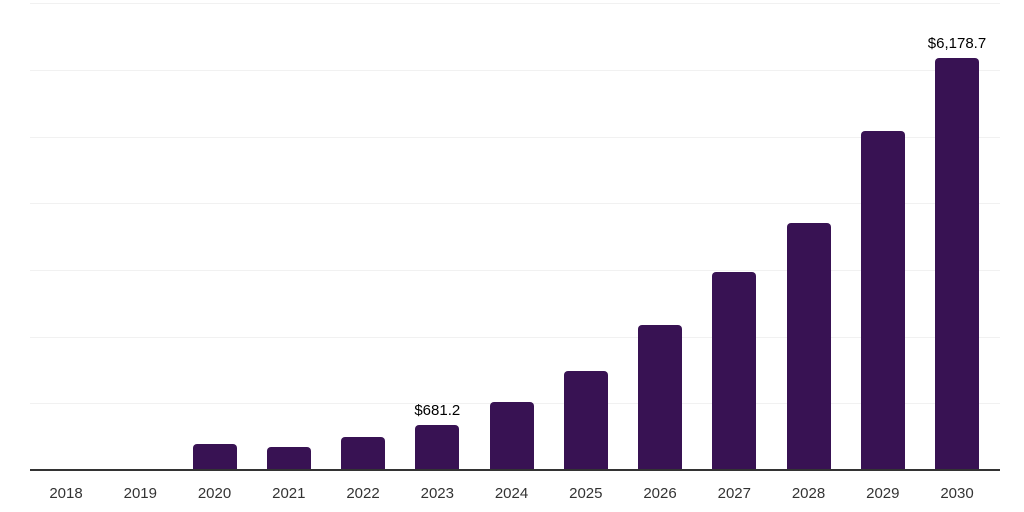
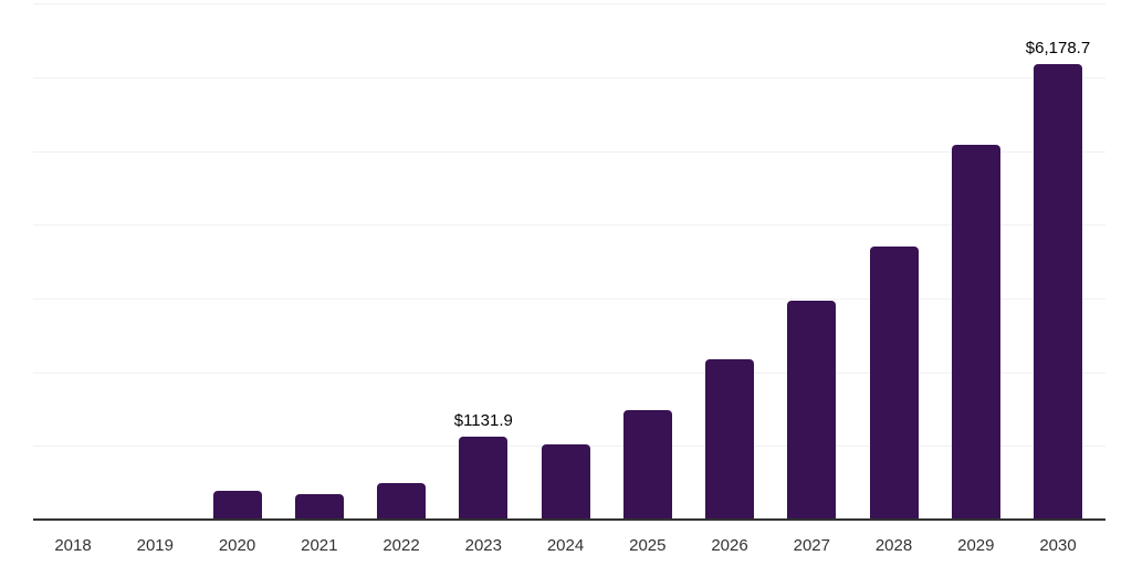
2023: $681.2 -> $1131.9
